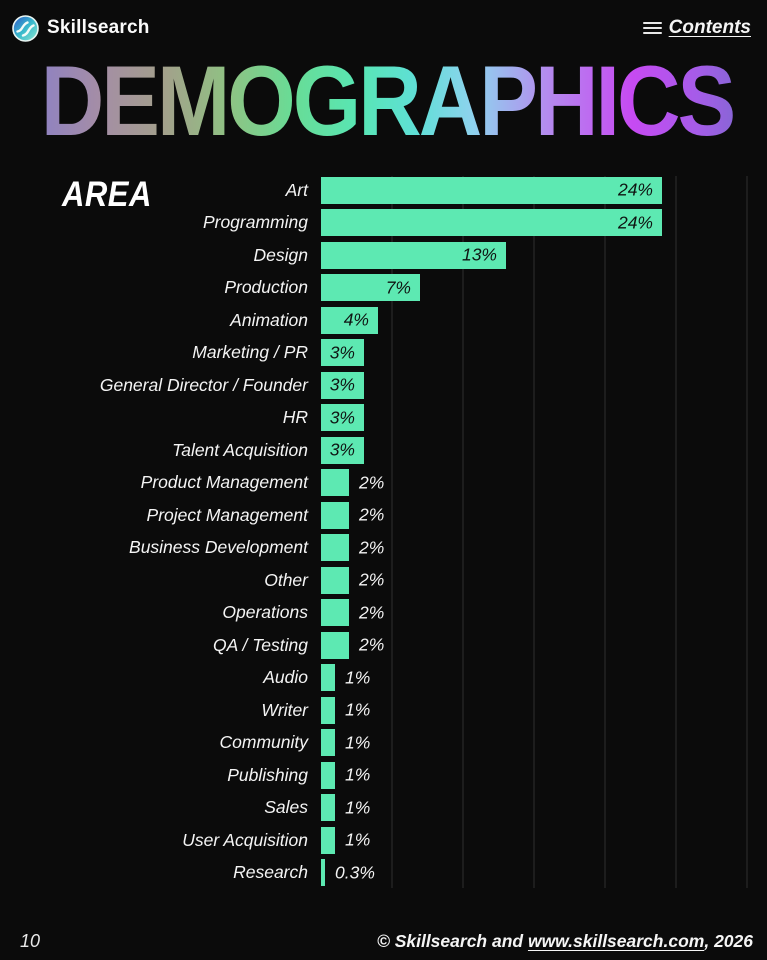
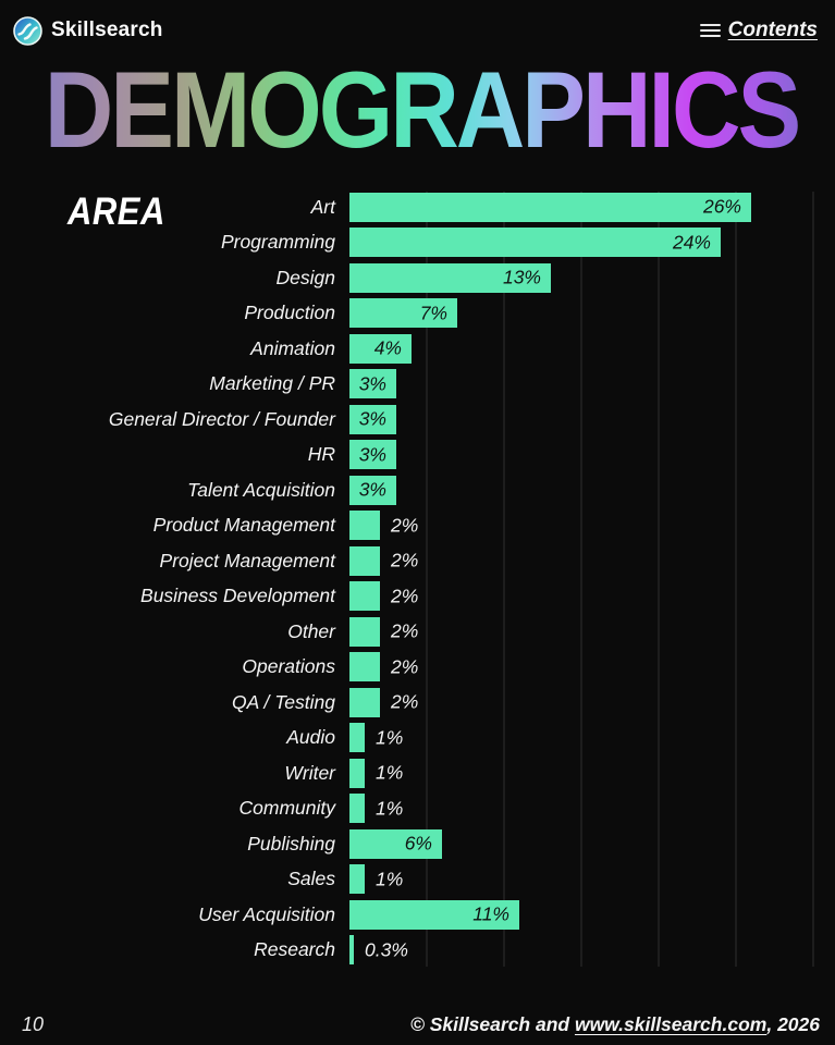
Art: 24% -> 26%
Publishing: 1% -> 6%
User Acquisition: 1% -> 11%
